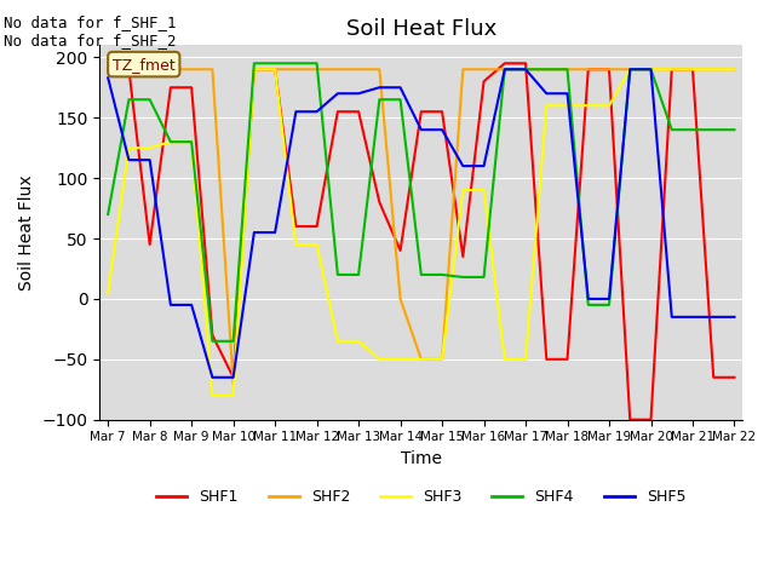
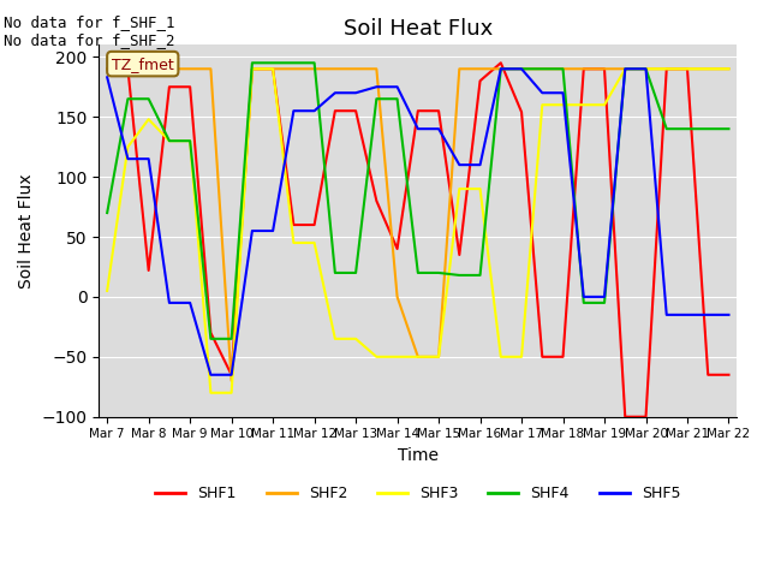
SHF1/Mar 8: 45 -> 22
SHF3/Mar 8: 125 -> 148
SHF1/Mar 17: 195 -> 154
